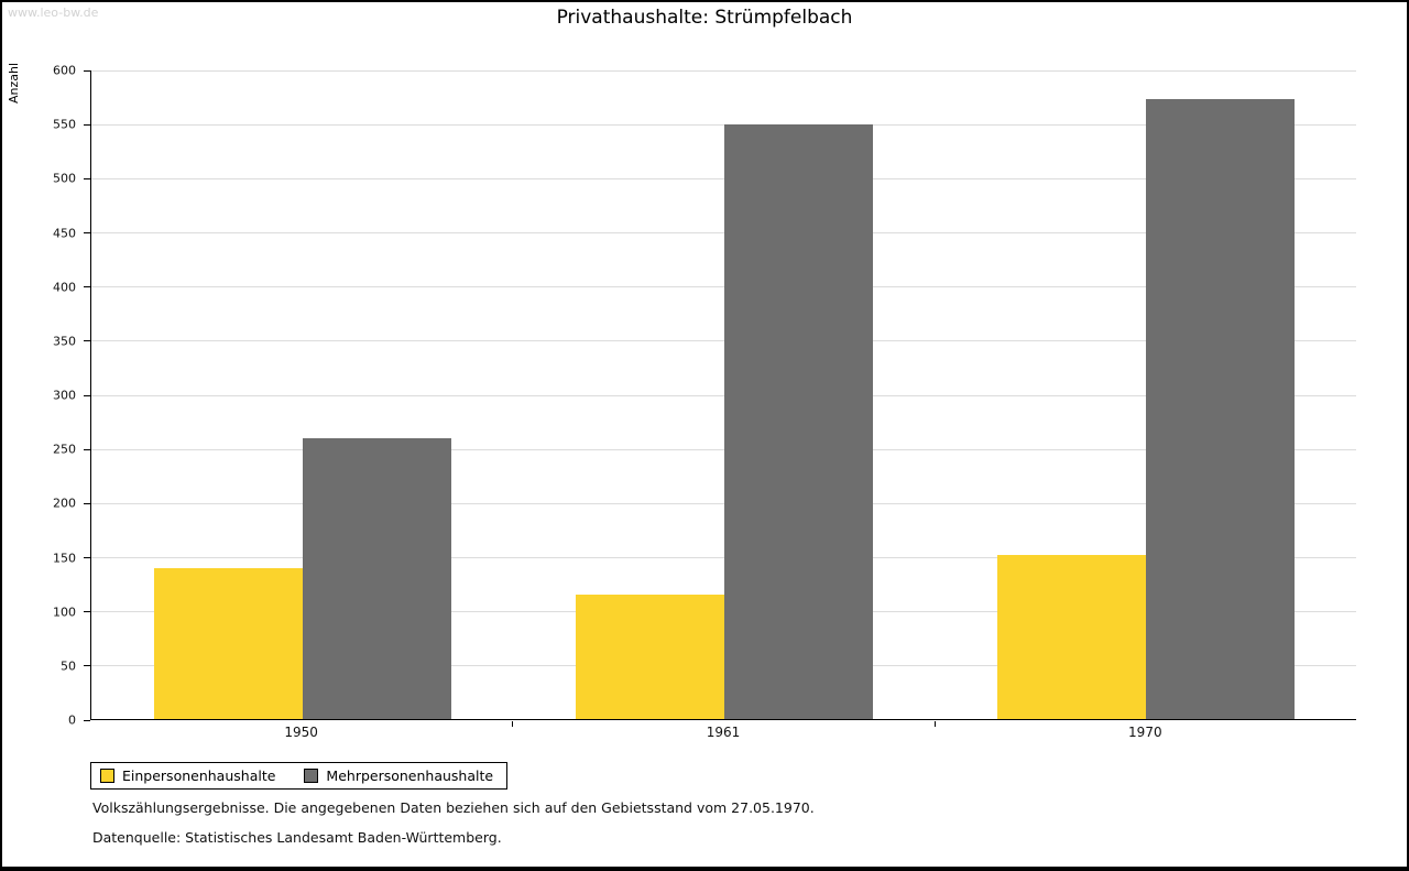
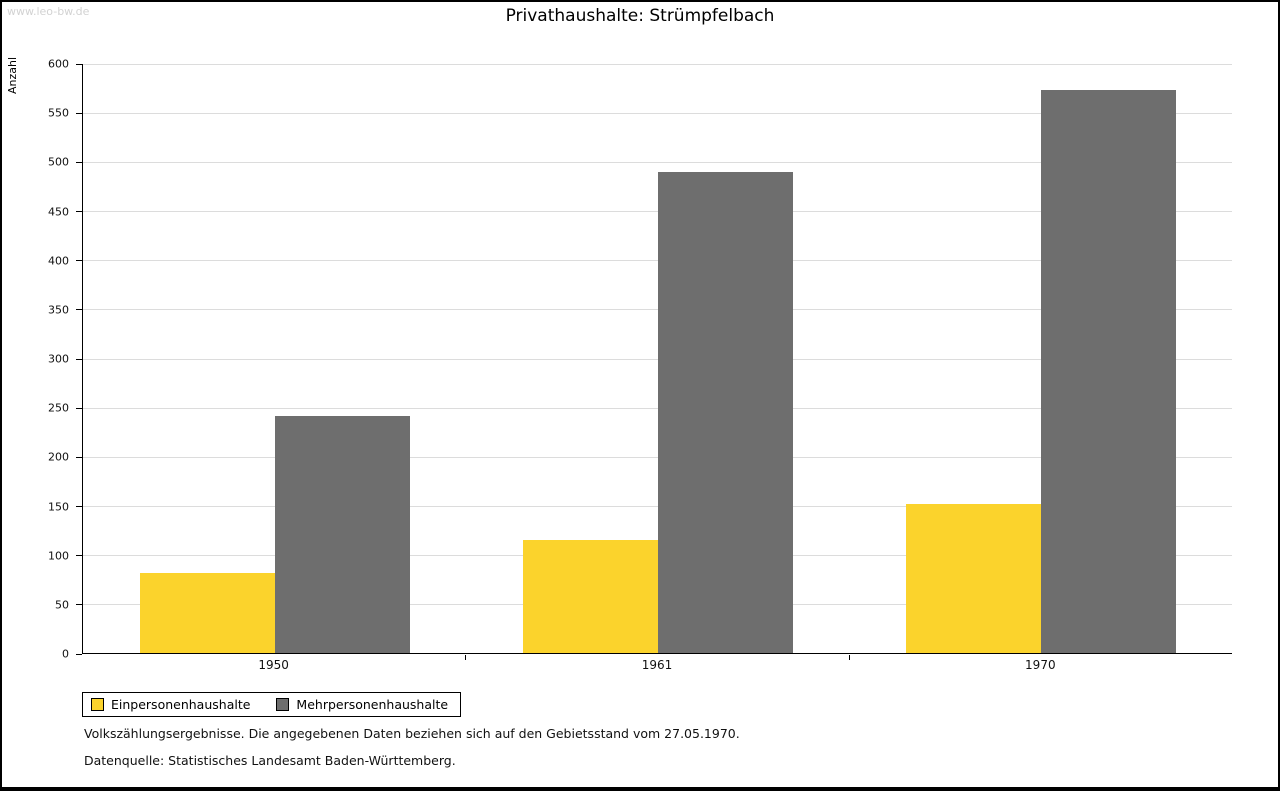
Einpersonenhaushalte/1950: 140 -> 80
Mehrpersonenhaushalte/1950: 260 -> 240
Mehrpersonenhaushalte/1961: 550 -> 490
